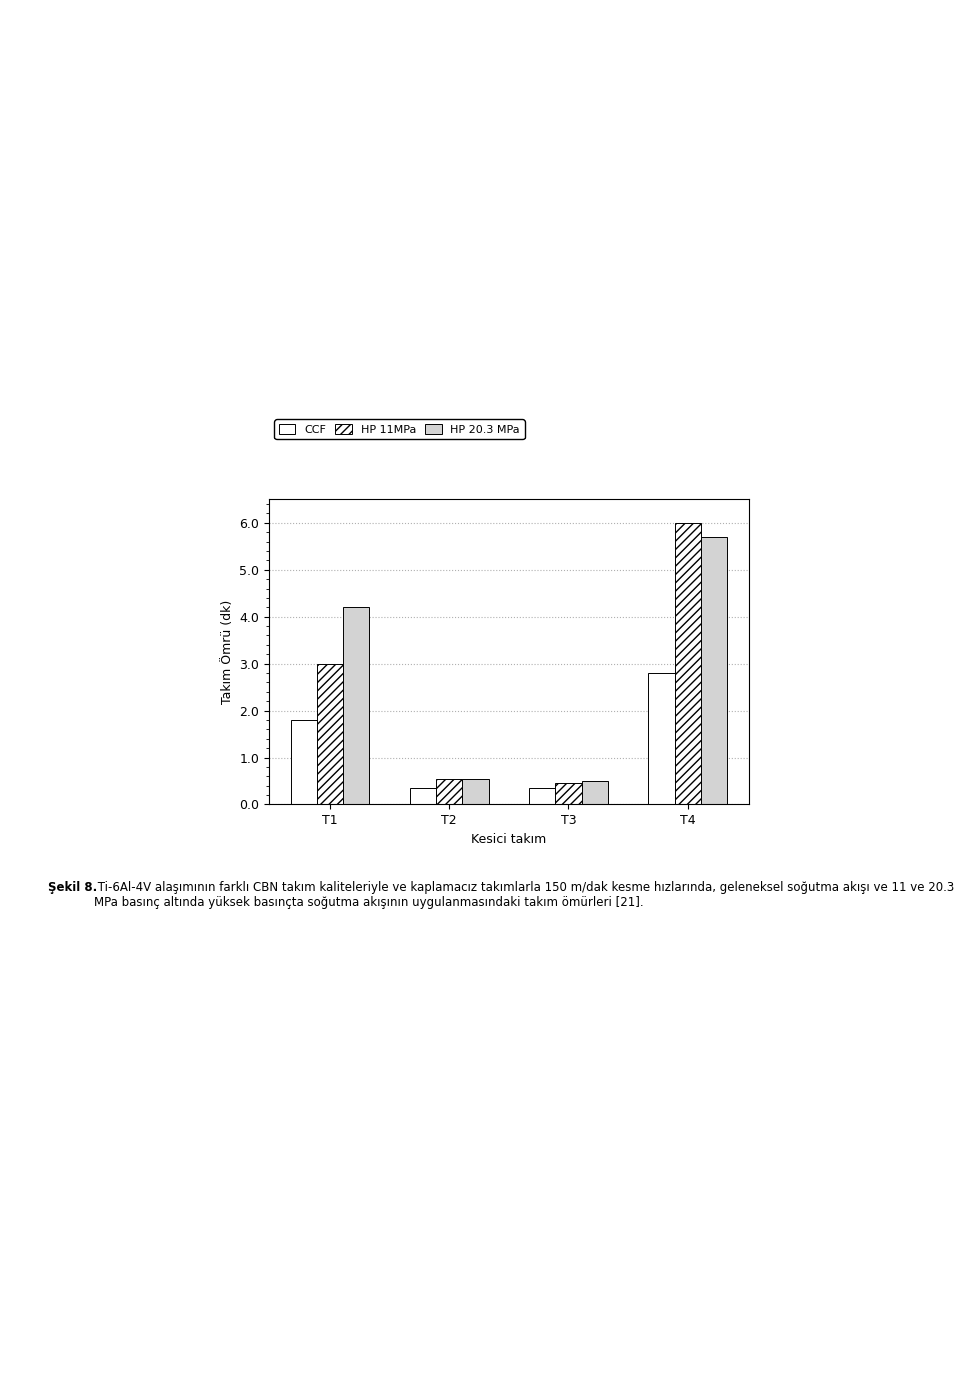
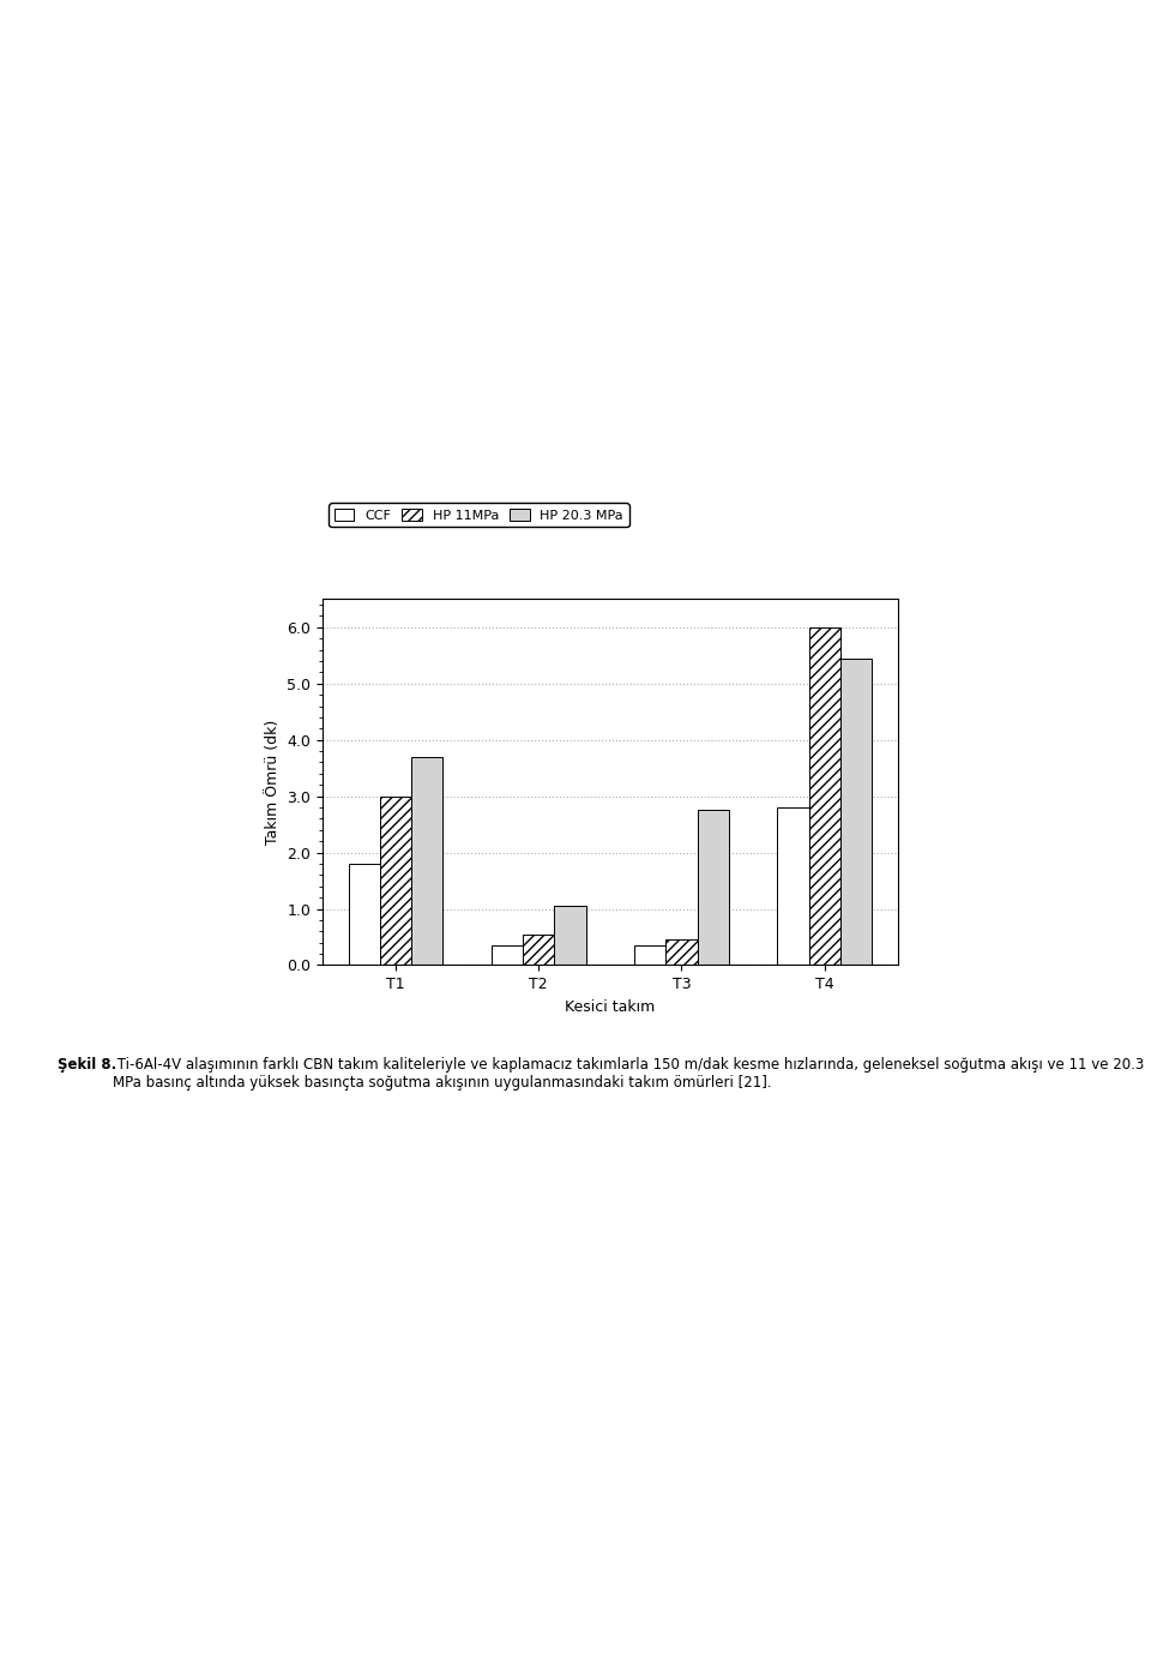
HP 20.3 MPa/T1: 4.20 -> 3.70
HP 20.3 MPa/T2: 0.55 -> 1.05
HP 20.3 MPa/T3: 0.50 -> 2.75
HP 20.3 MPa/T4: 5.70 -> 5.45
